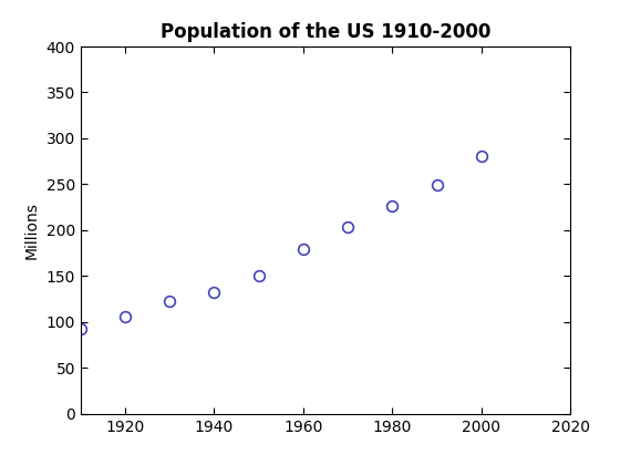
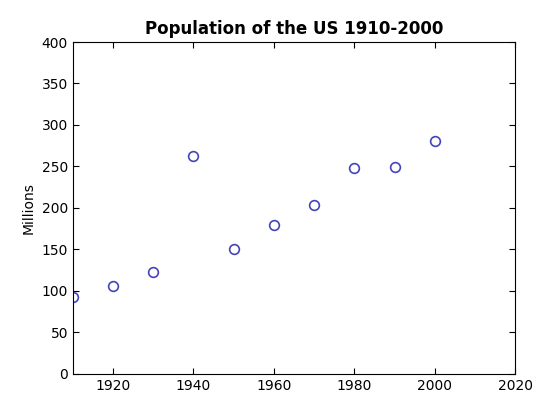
1940: 132 -> 262
1980: 226 -> 248
